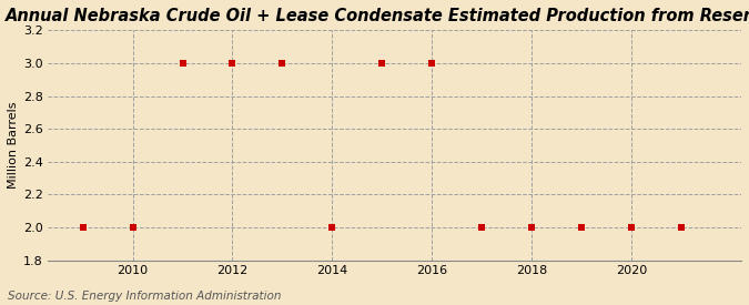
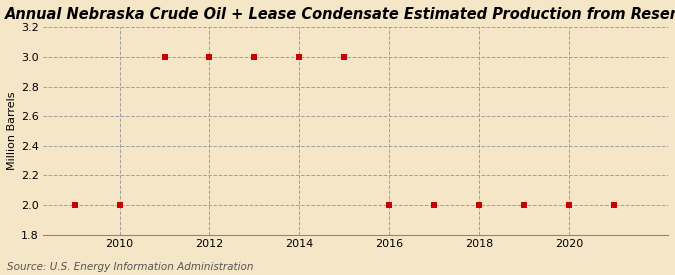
2014: 2 -> 3
2016: 3 -> 2
